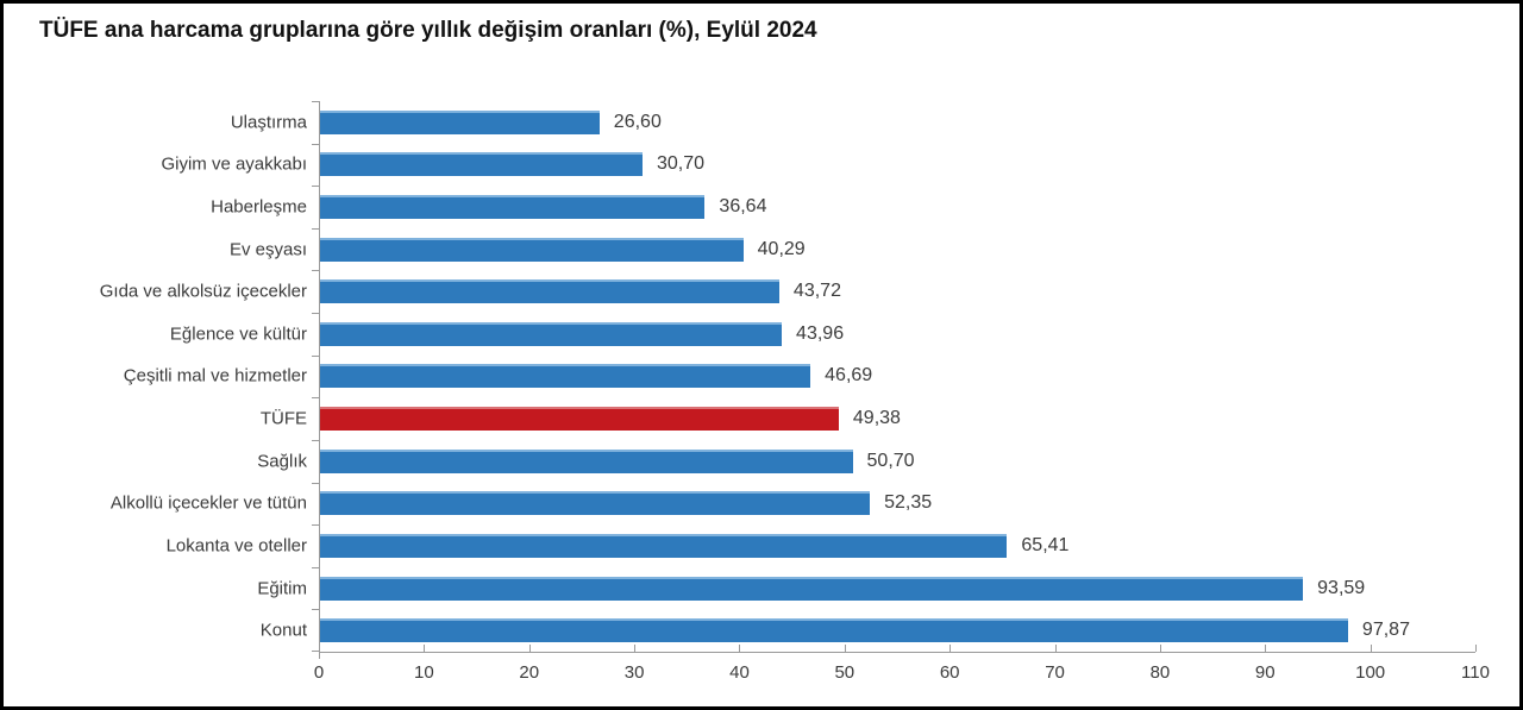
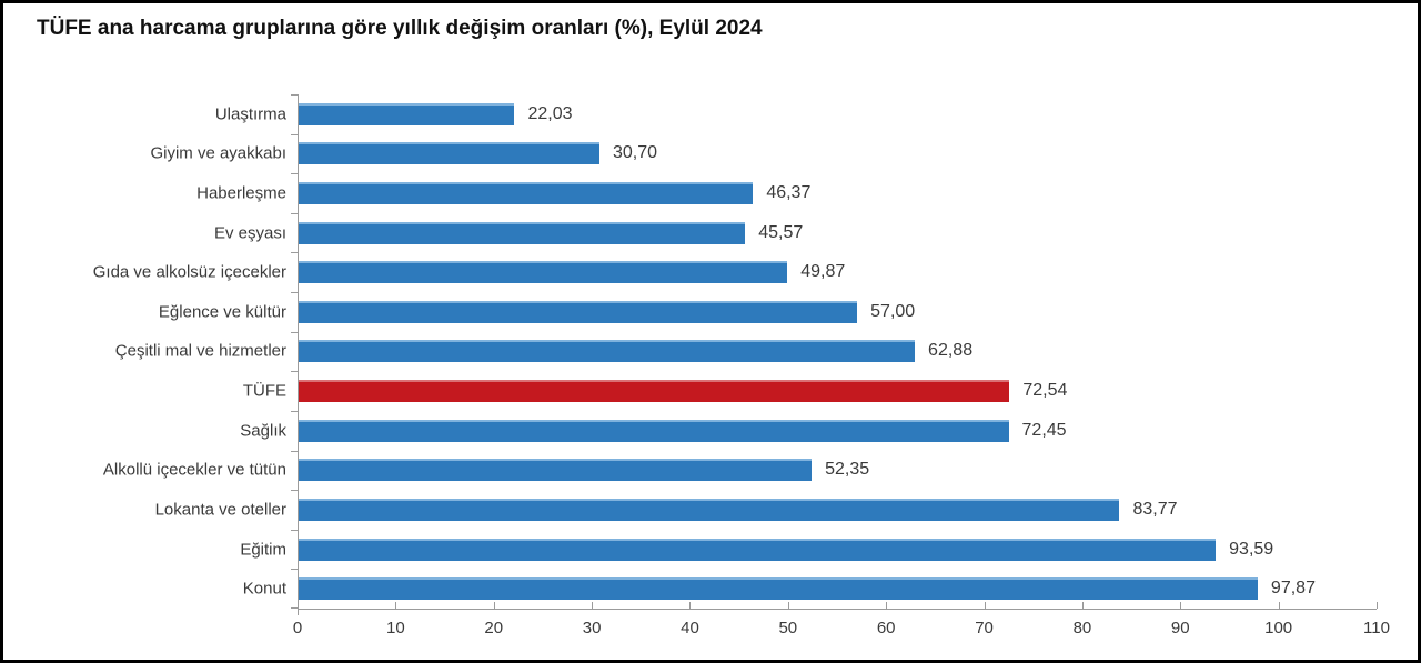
Ulaştırma: 26,60 -> 22,03
Haberleşme: 36,64 -> 46,37
Ev eşyası: 40,29 -> 45,57
Gıda ve alkolsüz içecekler: 43,72 -> 49,87
Eğlence ve kültür: 43,96 -> 57,00
Çeşitli mal ve hizmetler: 46,69 -> 62,88
TÜFE: 49,38 -> 72,54
Sağlık: 50,70 -> 72,45
Lokanta ve oteller: 65,41 -> 83,77
